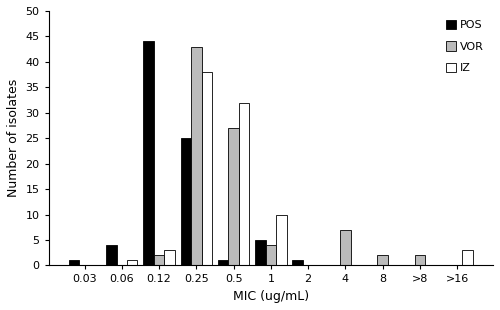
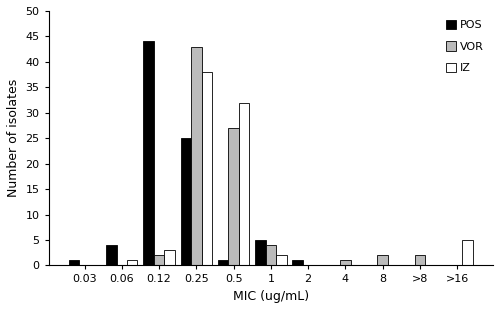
IZ/1: 10 -> 2
VOR/4: 7 -> 1
IZ/>16: 3 -> 5
